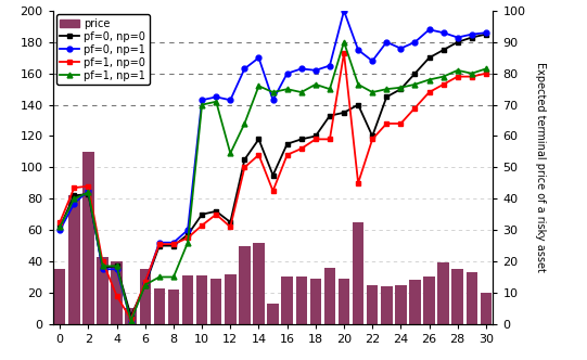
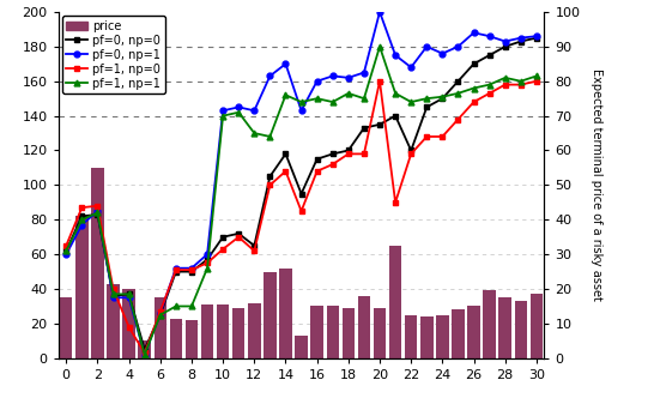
pf=1, np=1/12: 109 -> 130
pf=1, np=0/20: 173 -> 160
price/30: 20 -> 37
